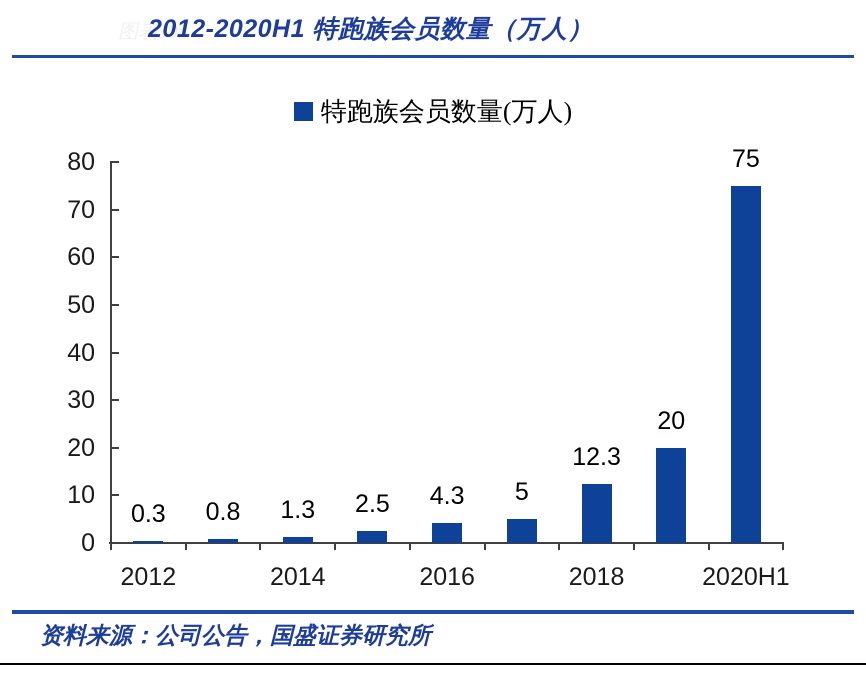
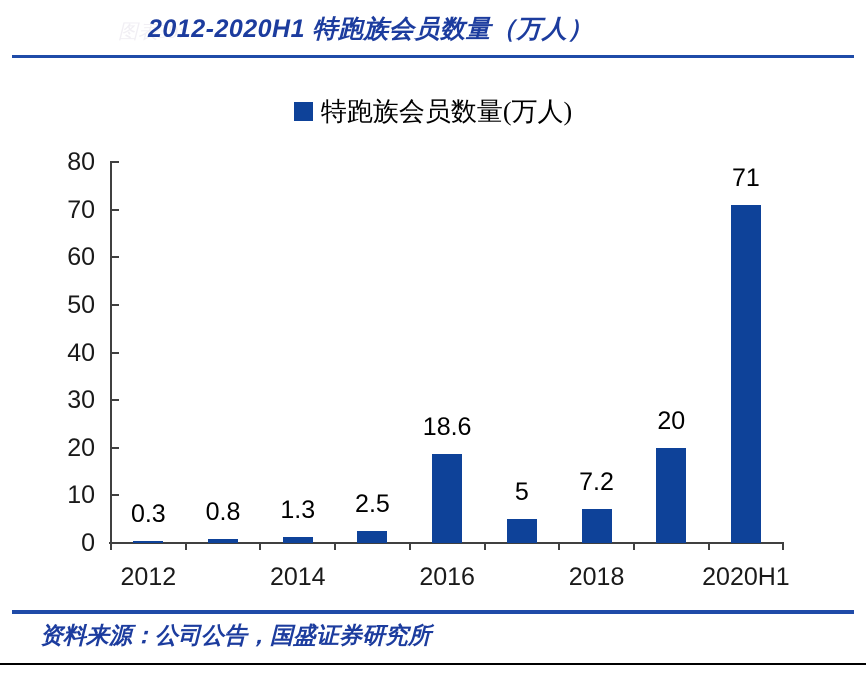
2016: 4.3 -> 18.6
2018: 12.3 -> 7.2
2020H1: 75 -> 71
